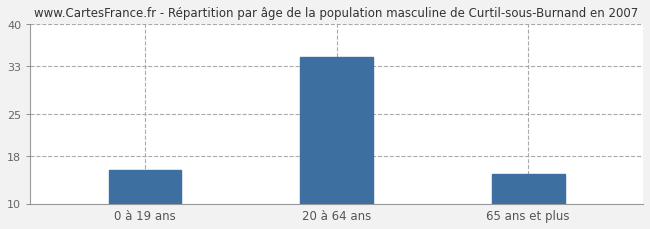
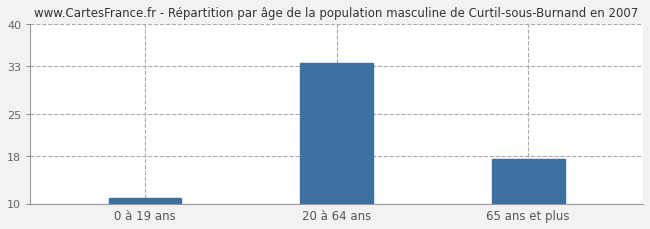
0 à 19 ans: 15.6 -> 11.0
20 à 64 ans: 34.6 -> 33.5
65 ans et plus: 15.0 -> 17.5
